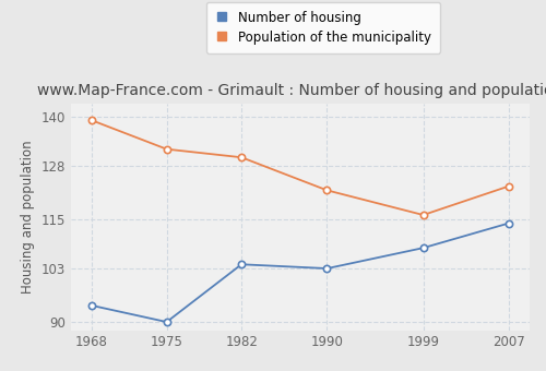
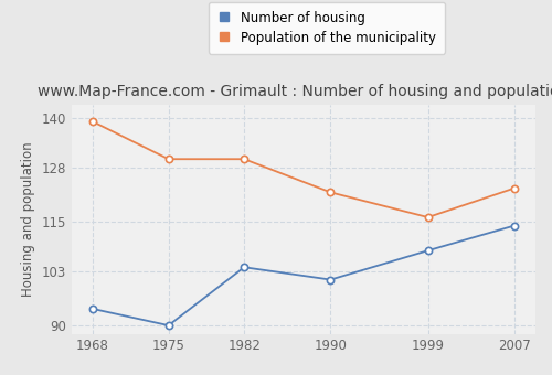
Population of the municipality/1975: 132 -> 130
Number of housing/1990: 103 -> 101
